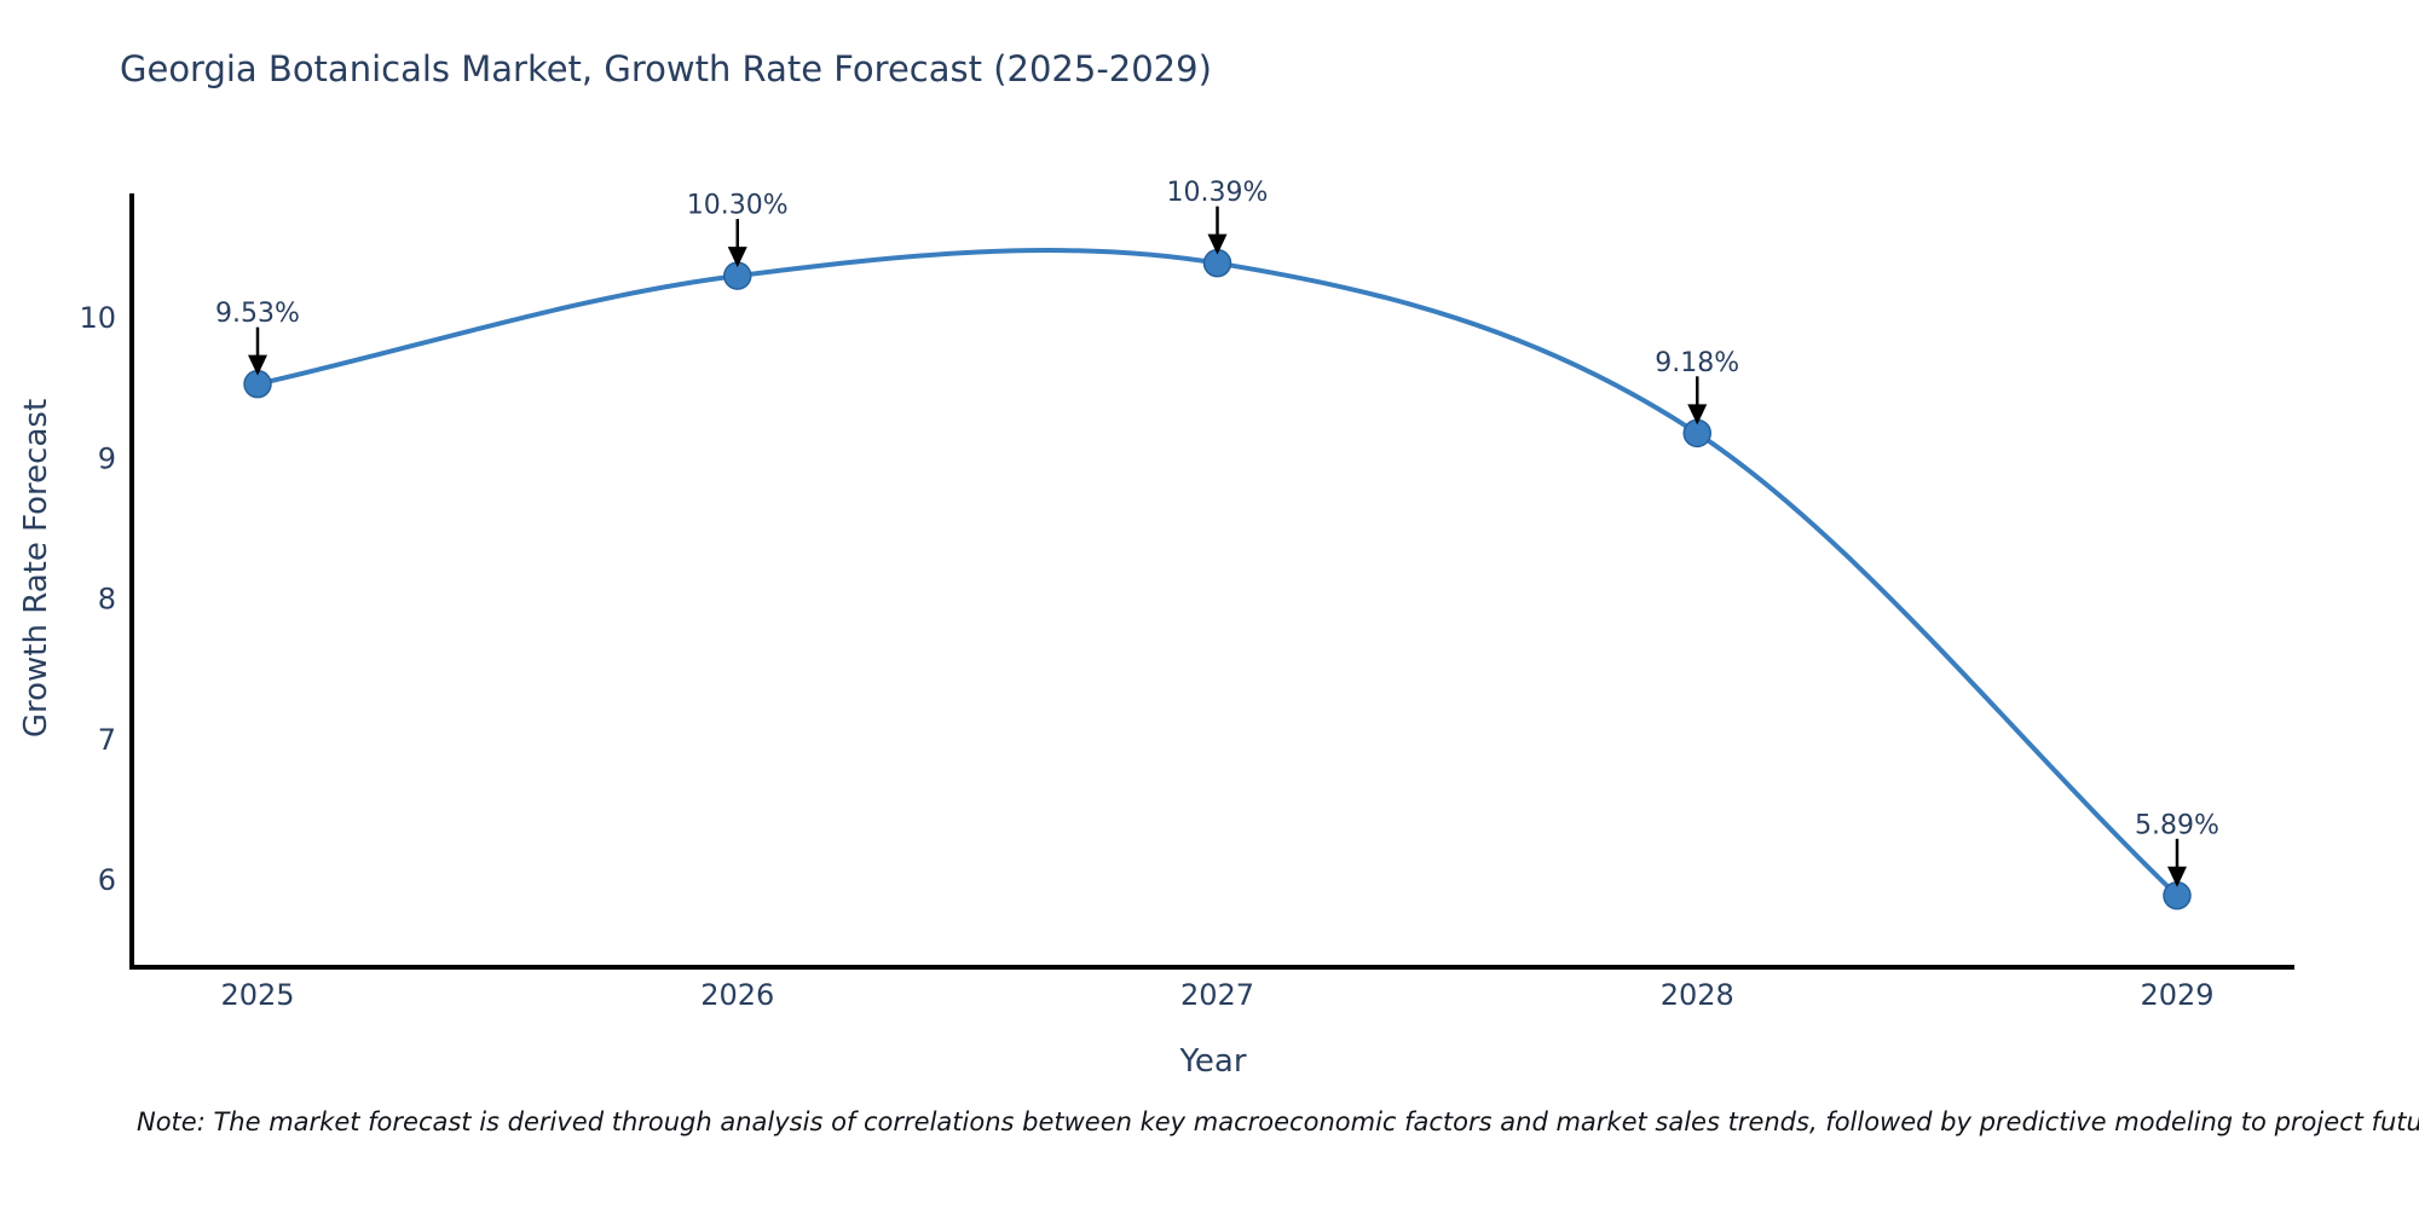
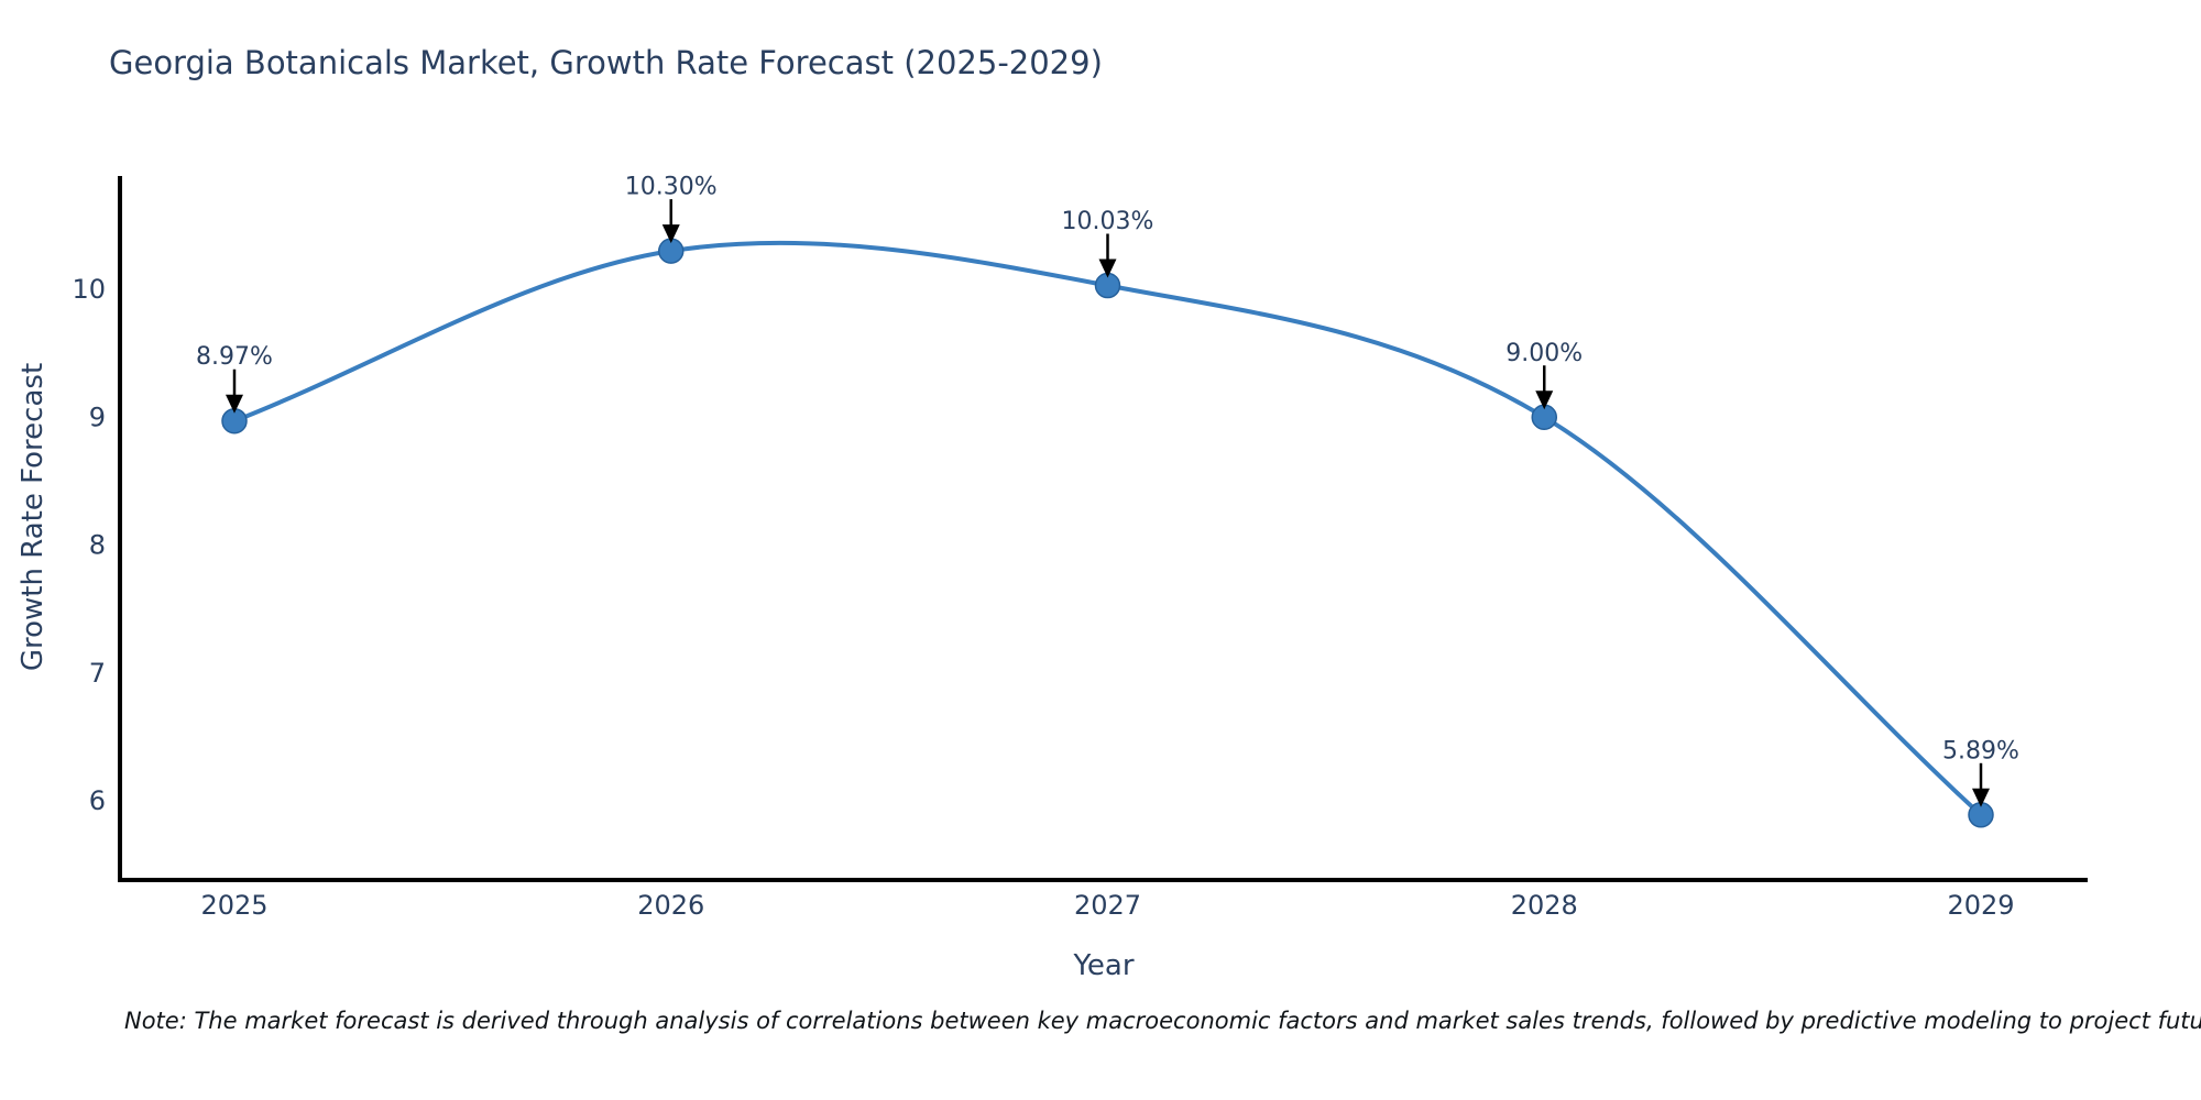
2025: 9.53% -> 8.97%
2027: 10.39% -> 10.03%
2028: 9.18% -> 9.00%
